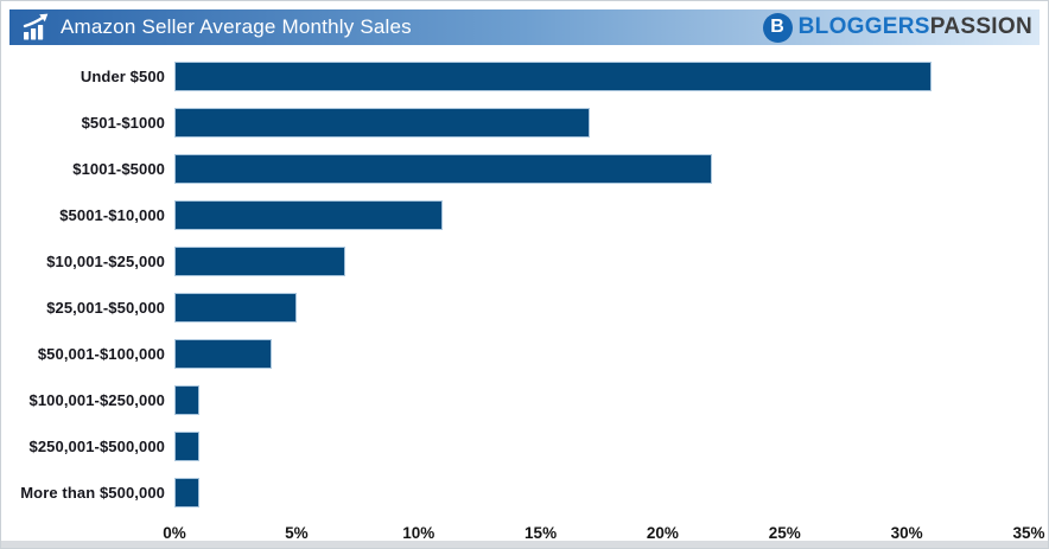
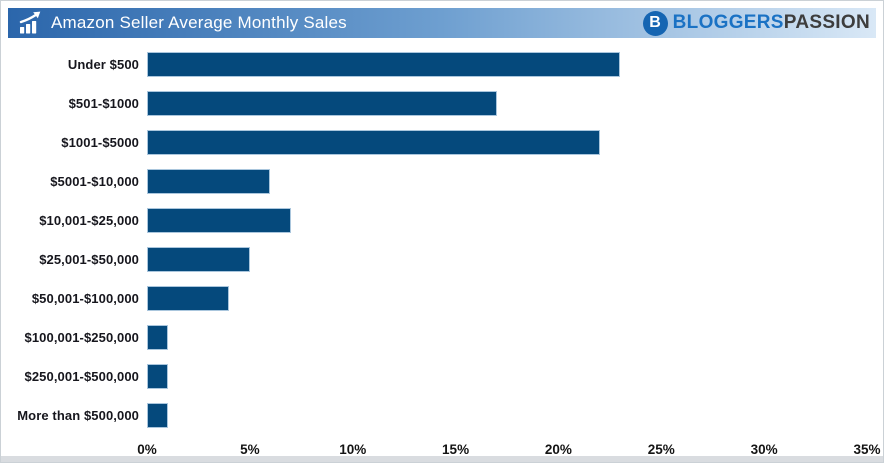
Under $500: 31% -> 23%
$5001-$10,000: 11% -> 6%
